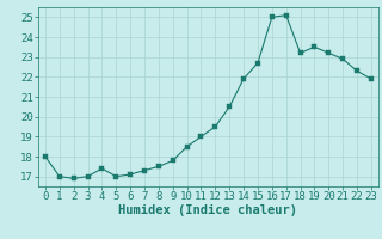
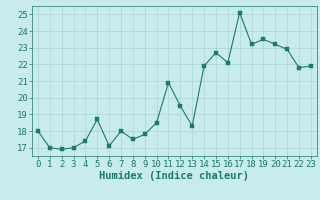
5: 17.0 -> 18.7
7: 17.3 -> 18.0
11: 19.0 -> 20.9
13: 20.5 -> 18.3
16: 25.0 -> 22.1
22: 22.3 -> 21.8
